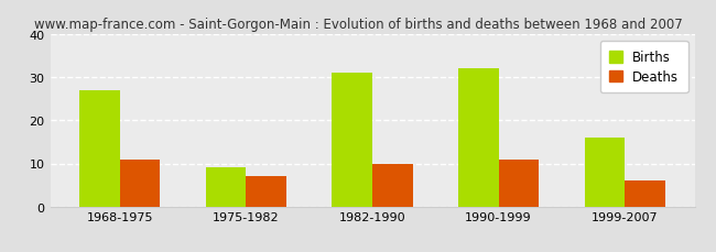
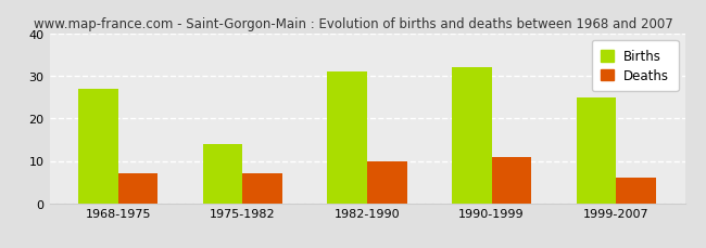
Deaths/1968-1975: 11 -> 7
Births/1975-1982: 9 -> 14
Births/1999-2007: 16 -> 25
